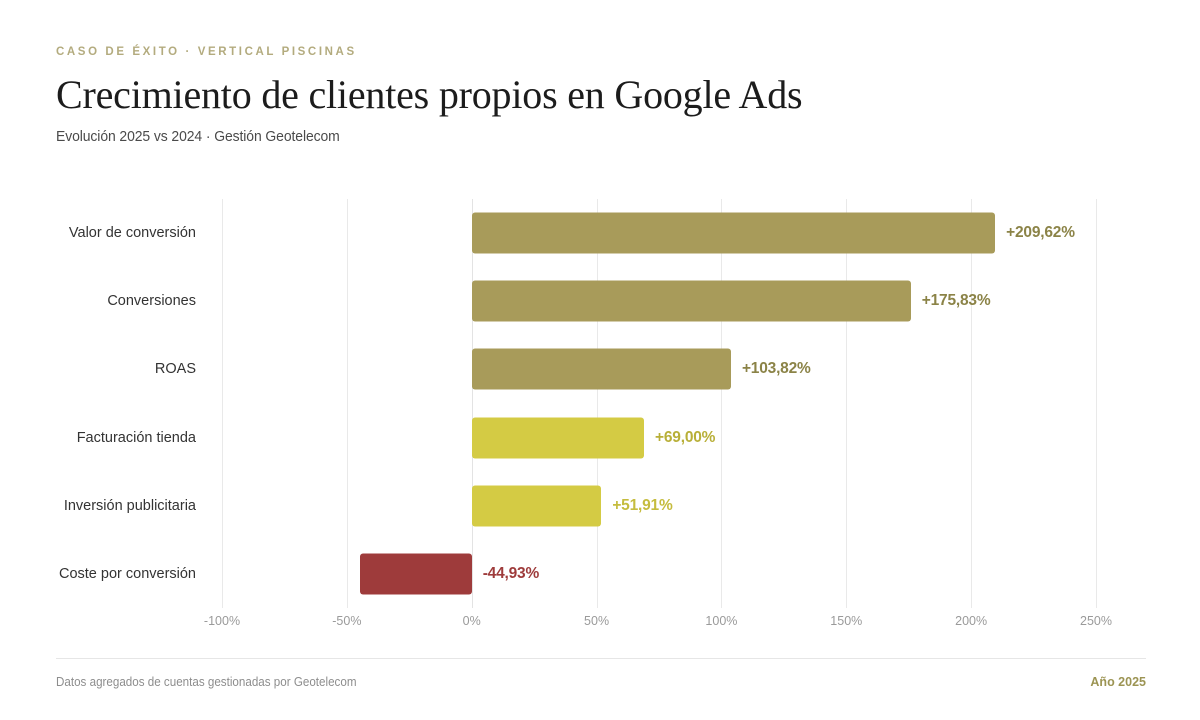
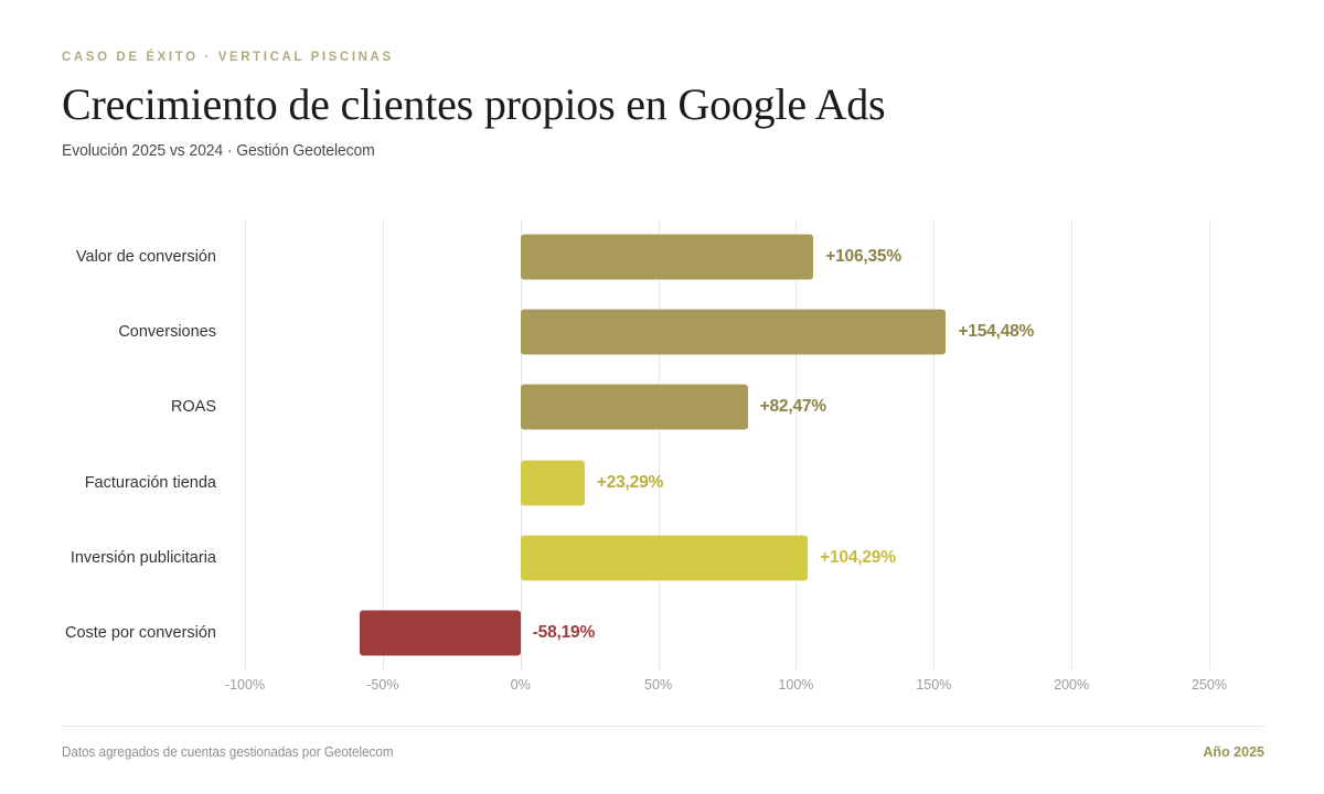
Valor de conversión: +209,62% -> +106,35%
Conversiones: +175,83% -> +154,48%
ROAS: +103,82% -> +82,47%
Facturación tienda: +69,00% -> +23,29%
Inversión publicitaria: +51,91% -> +104,29%
Coste por conversión: -44,93% -> -58,19%
